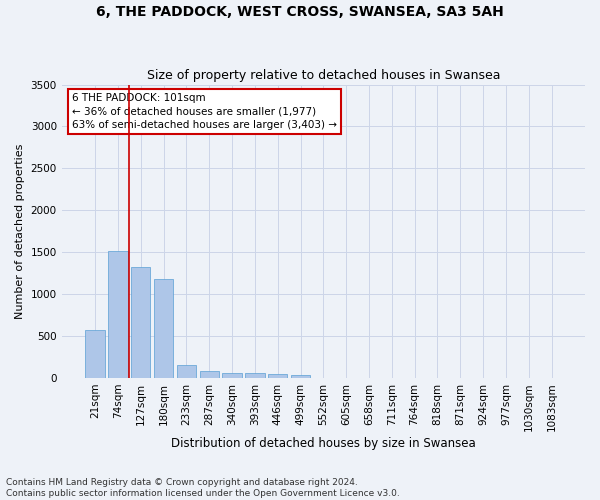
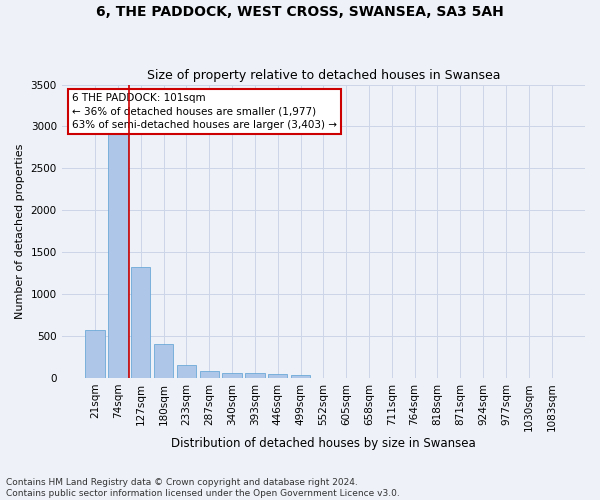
74sqm: 1520 -> 2910
180sqm: 1180 -> 410
